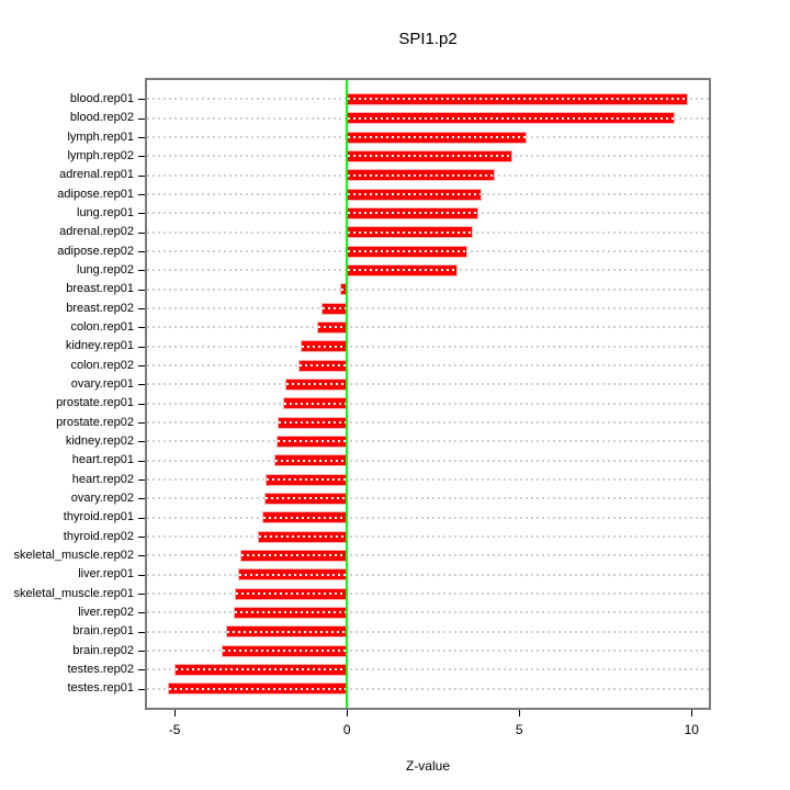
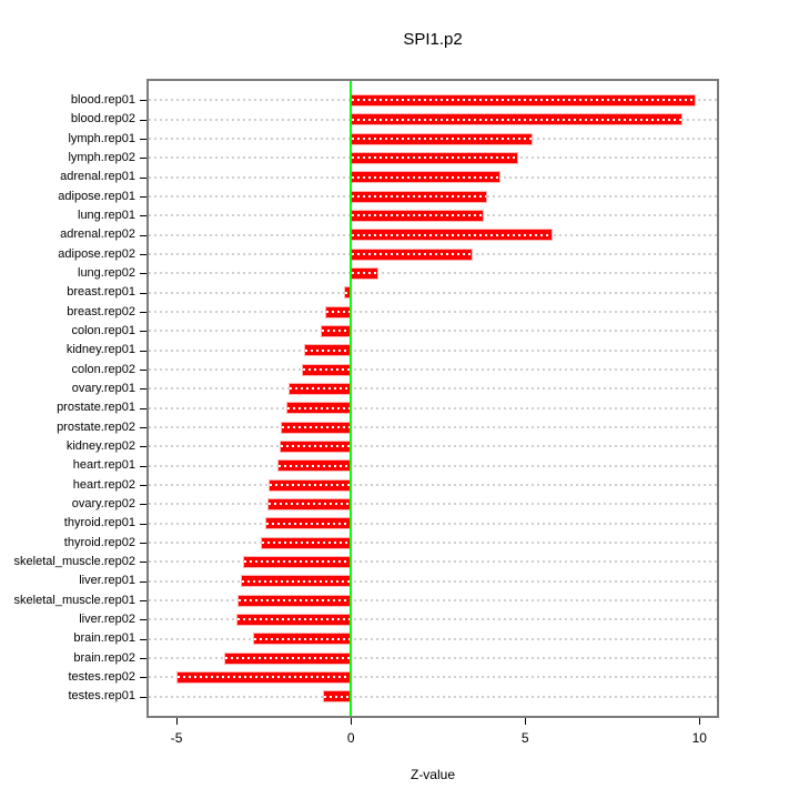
adrenal.rep02: 3.6 -> 5.8
lung.rep02: 3.2 -> 0.8
brain.rep01: -3.5 -> -2.8
testes.rep01: -5.2 -> -0.8
